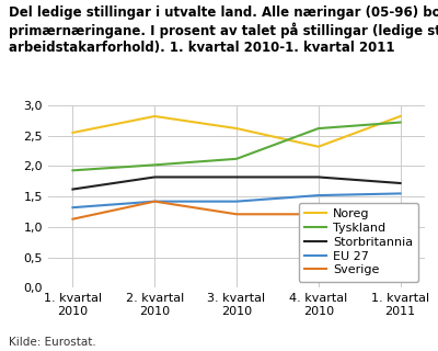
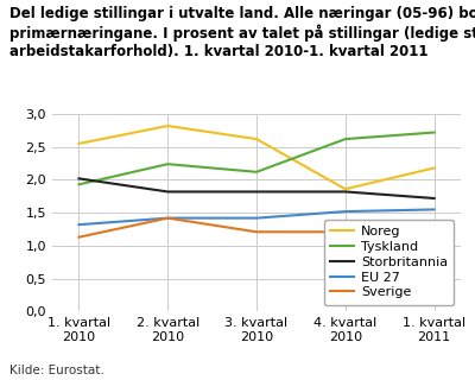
Storbritannia/1. kvartal 2010: 1,62 -> 2,02
Tyskland/2. kvartal 2010: 2,02 -> 2,24
Noreg/4. kvartal 2010: 2,32 -> 1,86
Noreg/1. kvartal 2011: 2,82 -> 2,18
